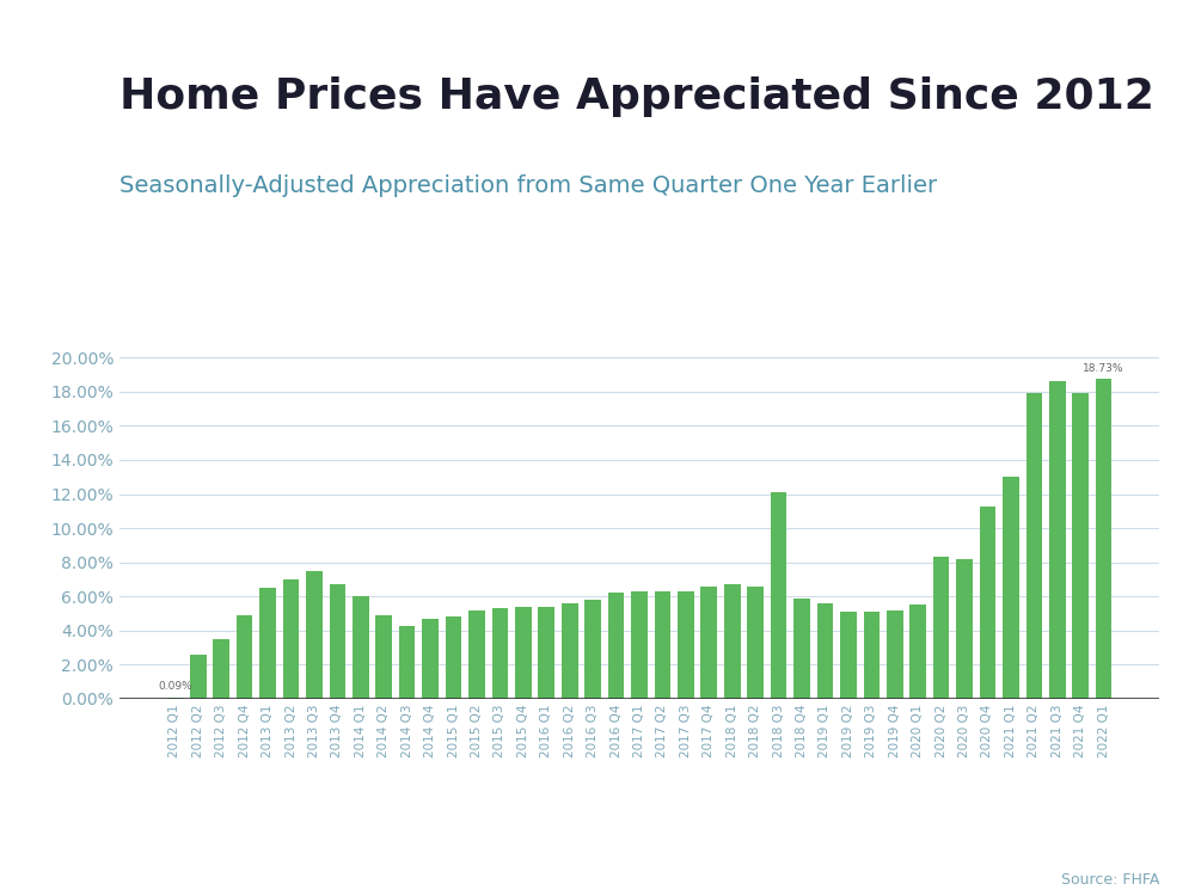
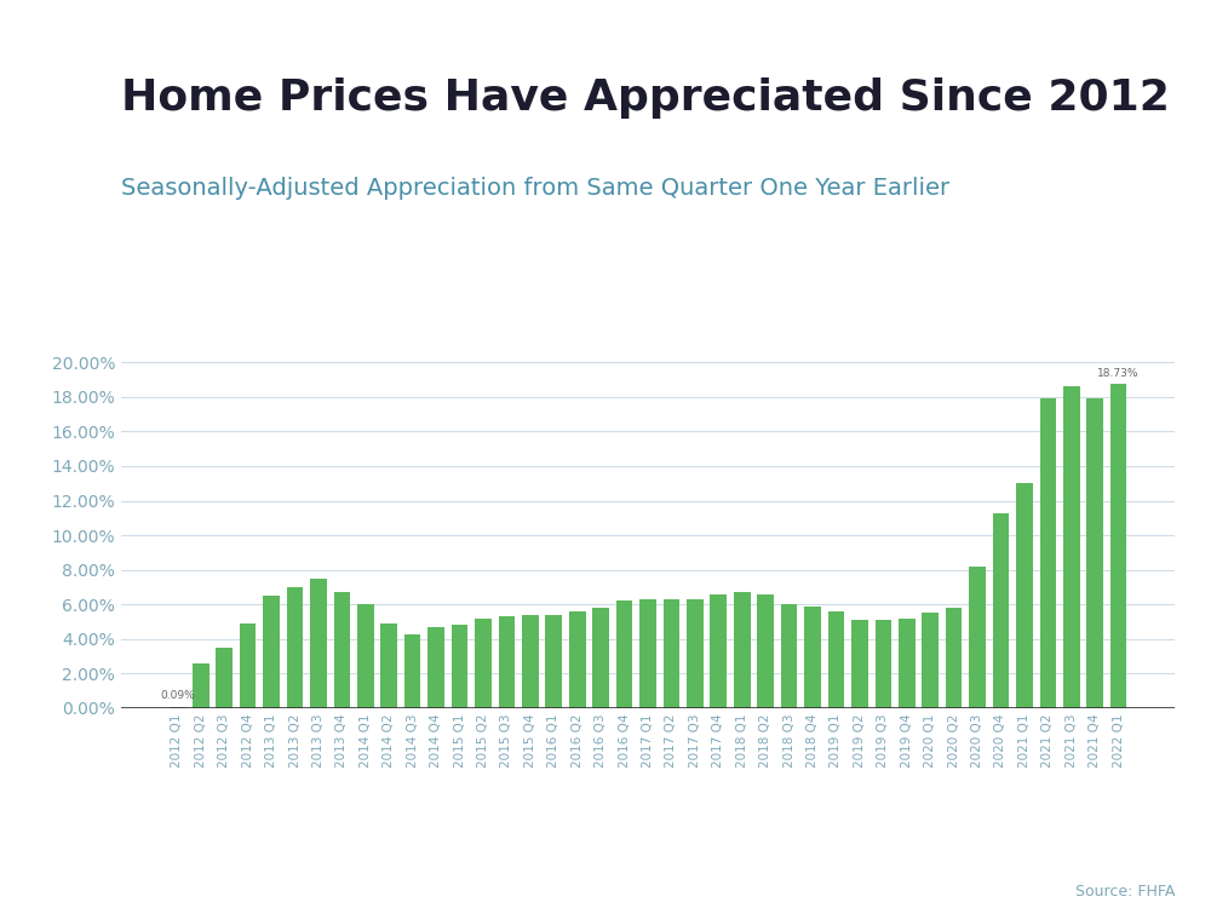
2018 Q3: 12.1% -> 6.0%
2020 Q2: 8.3% -> 5.8%
